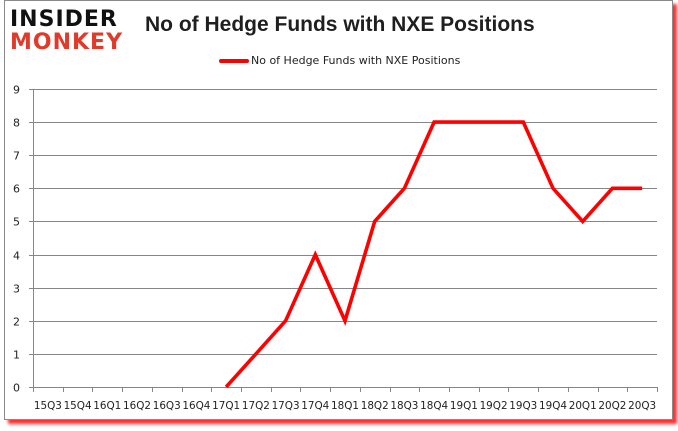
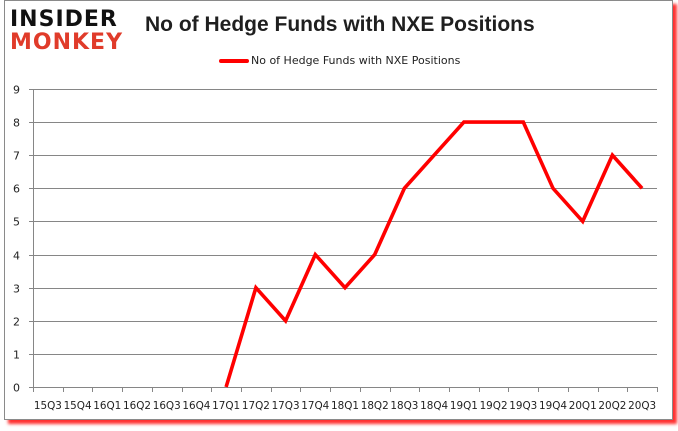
17Q2: 1 -> 3
18Q1: 2 -> 3
18Q2: 5 -> 4
18Q4: 8 -> 7
20Q2: 6 -> 7
